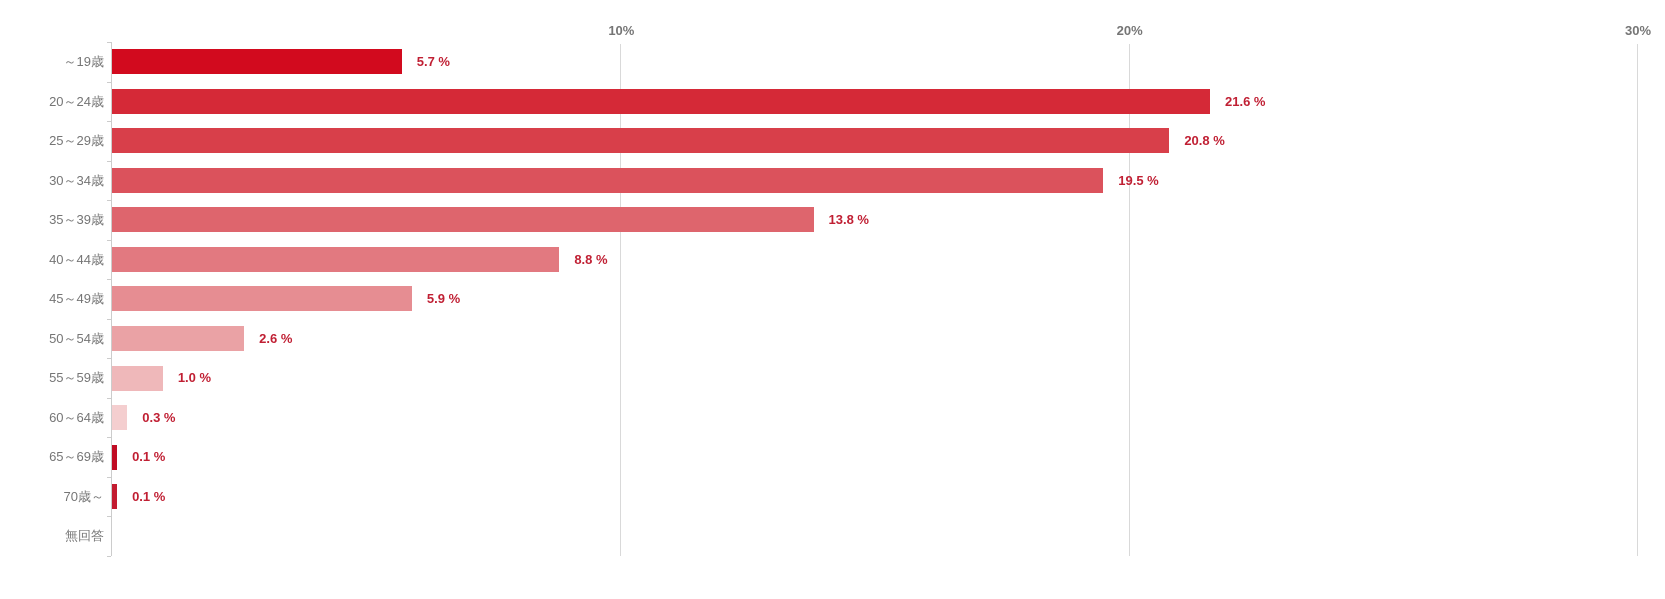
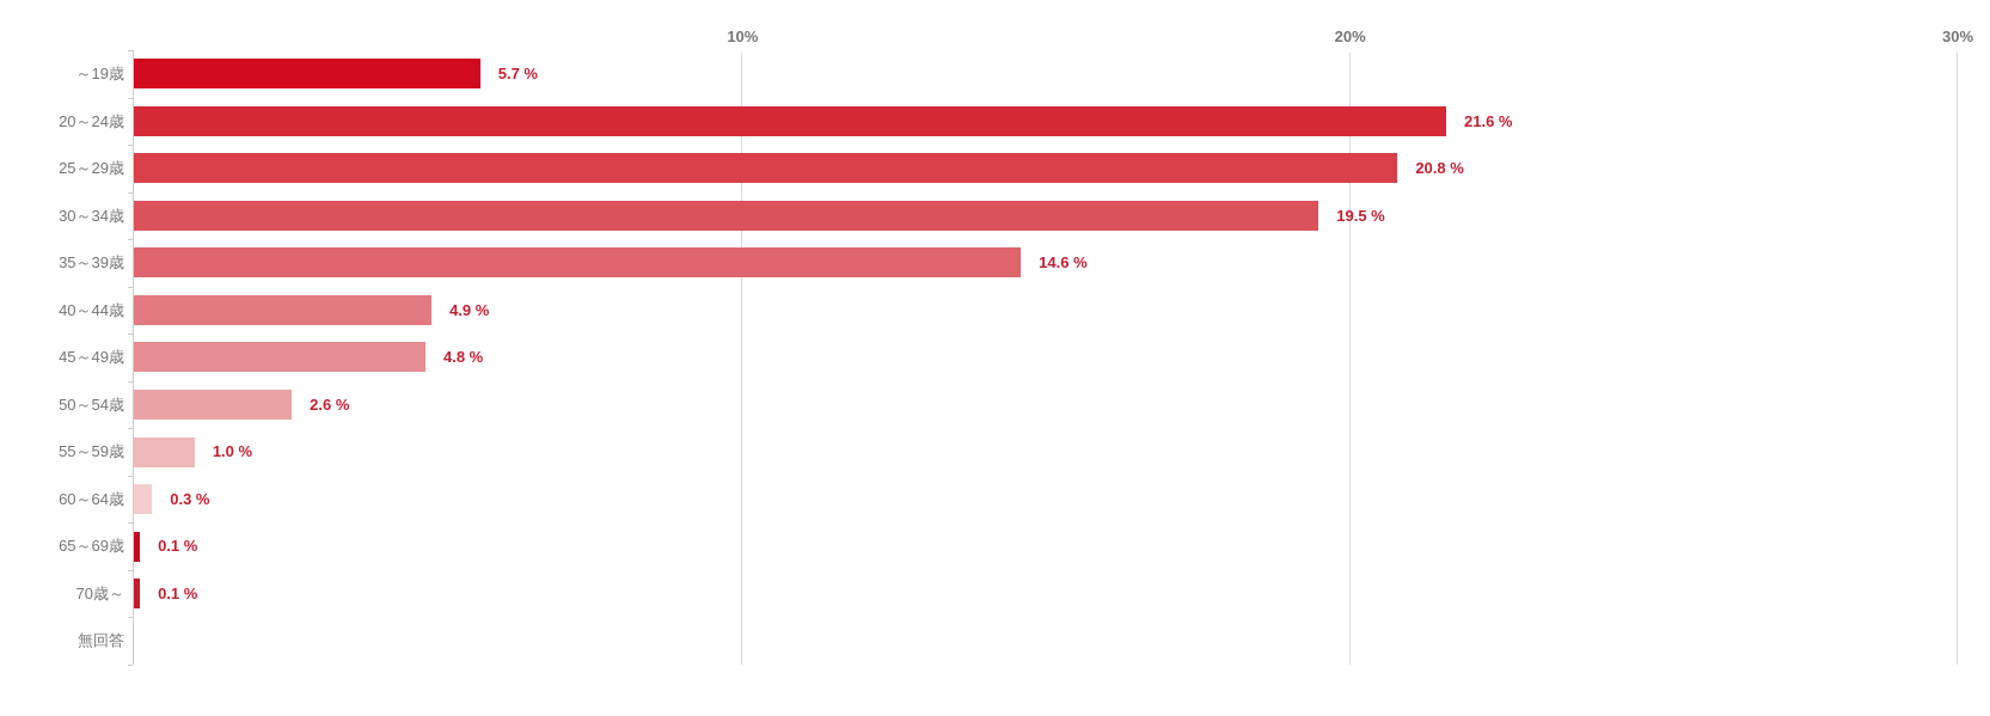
35～39歳: 13.8 -> 14.6
40～44歳: 8.8 -> 4.9
45～49歳: 5.9 -> 4.8
